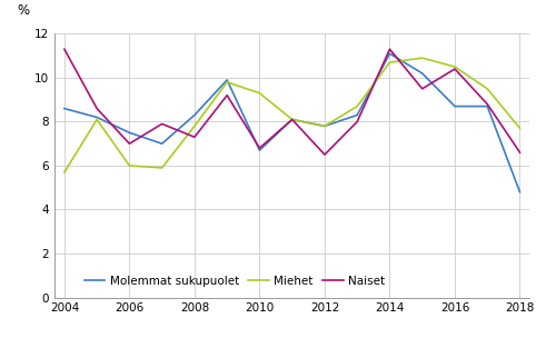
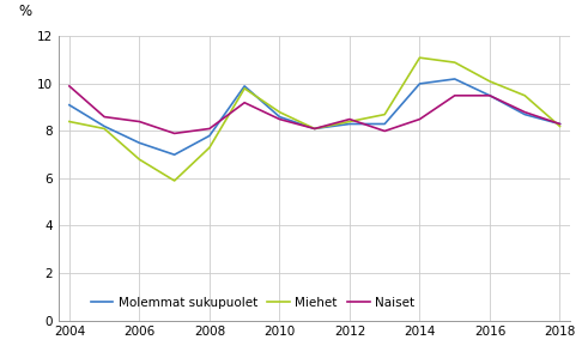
Molemmat sukupuolet/2004: 8.6 -> 9.1
Miehet/2004: 5.7 -> 8.4
Naiset/2004: 11.3 -> 9.9
Miehet/2006: 6.0 -> 6.8
Naiset/2006: 7.0 -> 8.4
Molemmat sukupuolet/2008: 8.3 -> 7.8
Miehet/2008: 7.8 -> 7.3
Naiset/2008: 7.3 -> 8.1
Molemmat sukupuolet/2010: 6.7 -> 8.6
Miehet/2010: 9.3 -> 8.8
Naiset/2010: 6.8 -> 8.5
Molemmat sukupuolet/2012: 7.8 -> 8.3
Miehet/2012: 7.8 -> 8.4
Naiset/2012: 6.5 -> 8.5
Molemmat sukupuolet/2014: 11.1 -> 10.0
Miehet/2014: 10.7 -> 11.1
Naiset/2014: 11.3 -> 8.5
Molemmat sukupuolet/2016: 8.7 -> 9.5
Miehet/2016: 10.5 -> 10.1
Naiset/2016: 10.4 -> 9.5
Molemmat sukupuolet/2018: 4.8 -> 8.3
Miehet/2018: 7.7 -> 8.2
Naiset/2018: 6.6 -> 8.3
